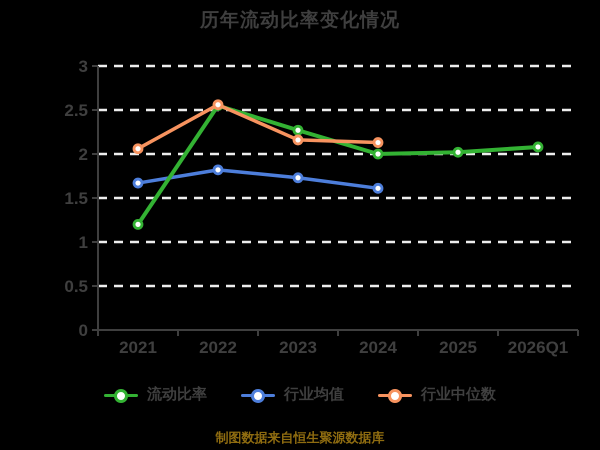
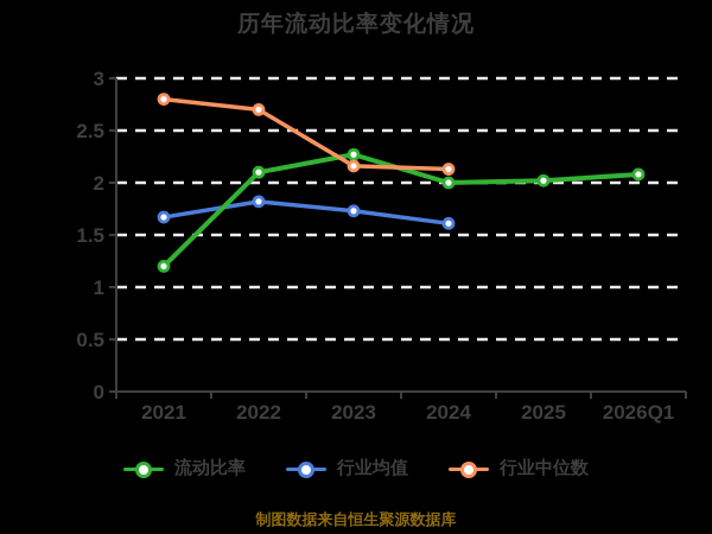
行业中位数/2021: 2.1 -> 2.8
流动比率/2022: 2.5 -> 2.1
行业中位数/2022: 2.6 -> 2.7
